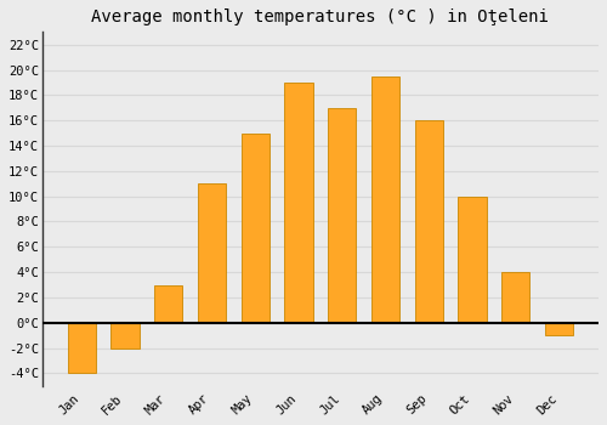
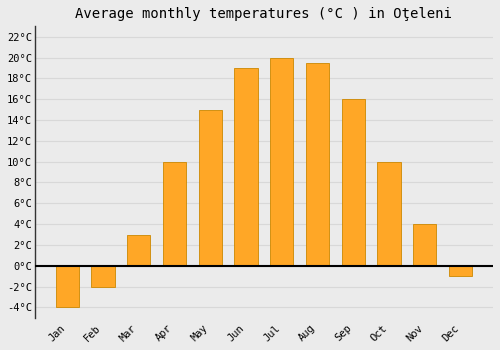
Apr: 11.0°C -> 10.0°C
Jul: 17.0°C -> 20.0°C
